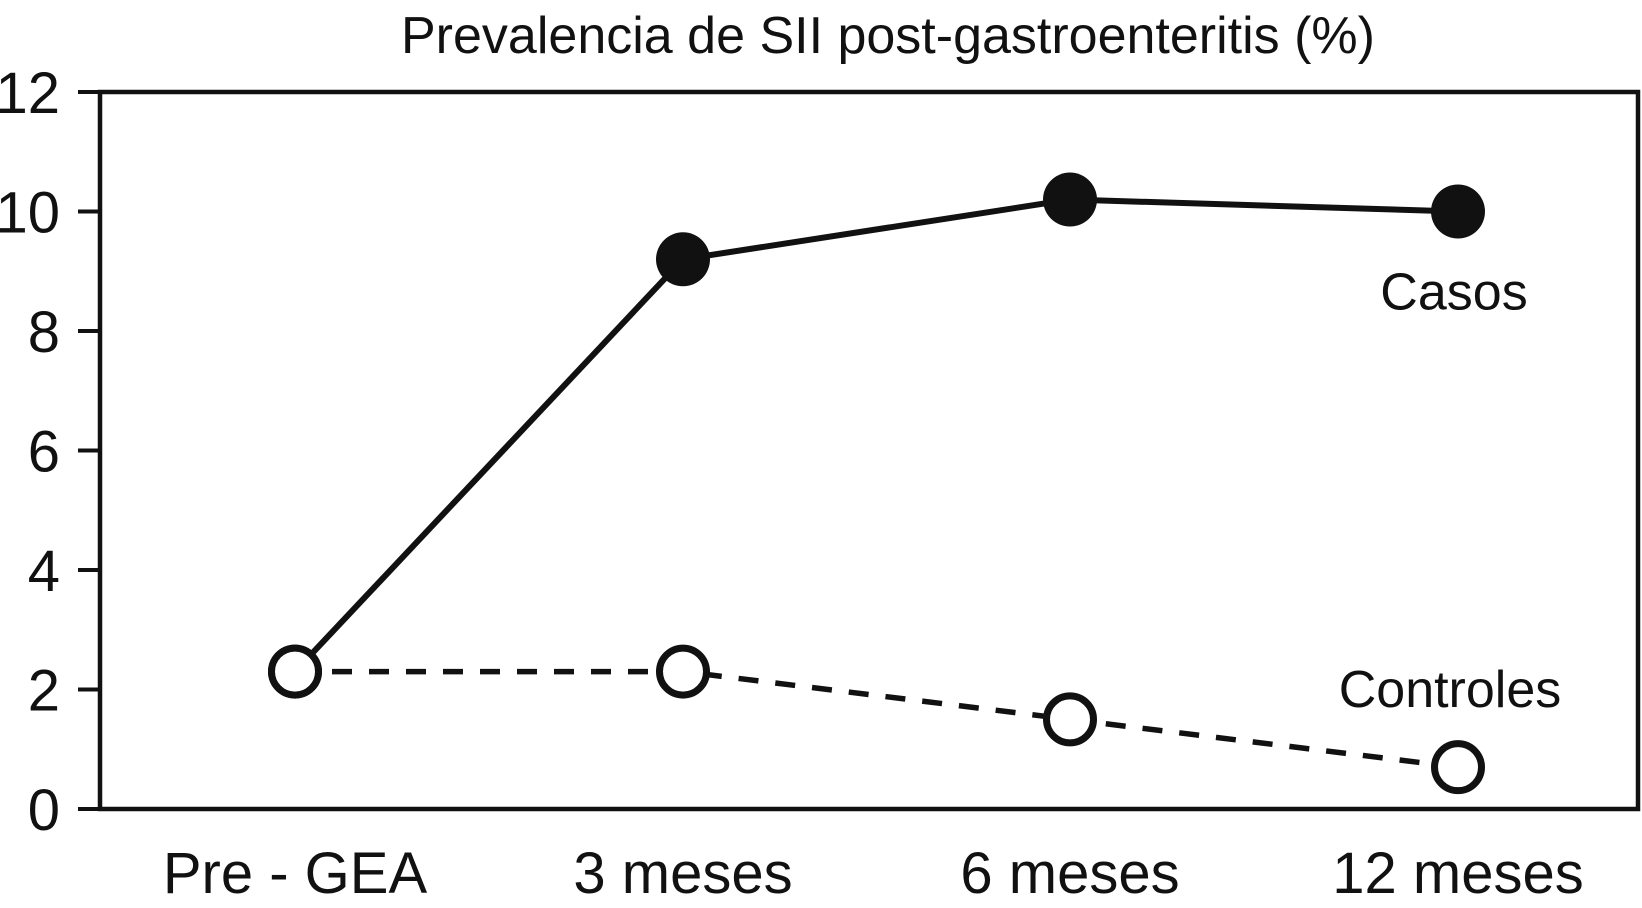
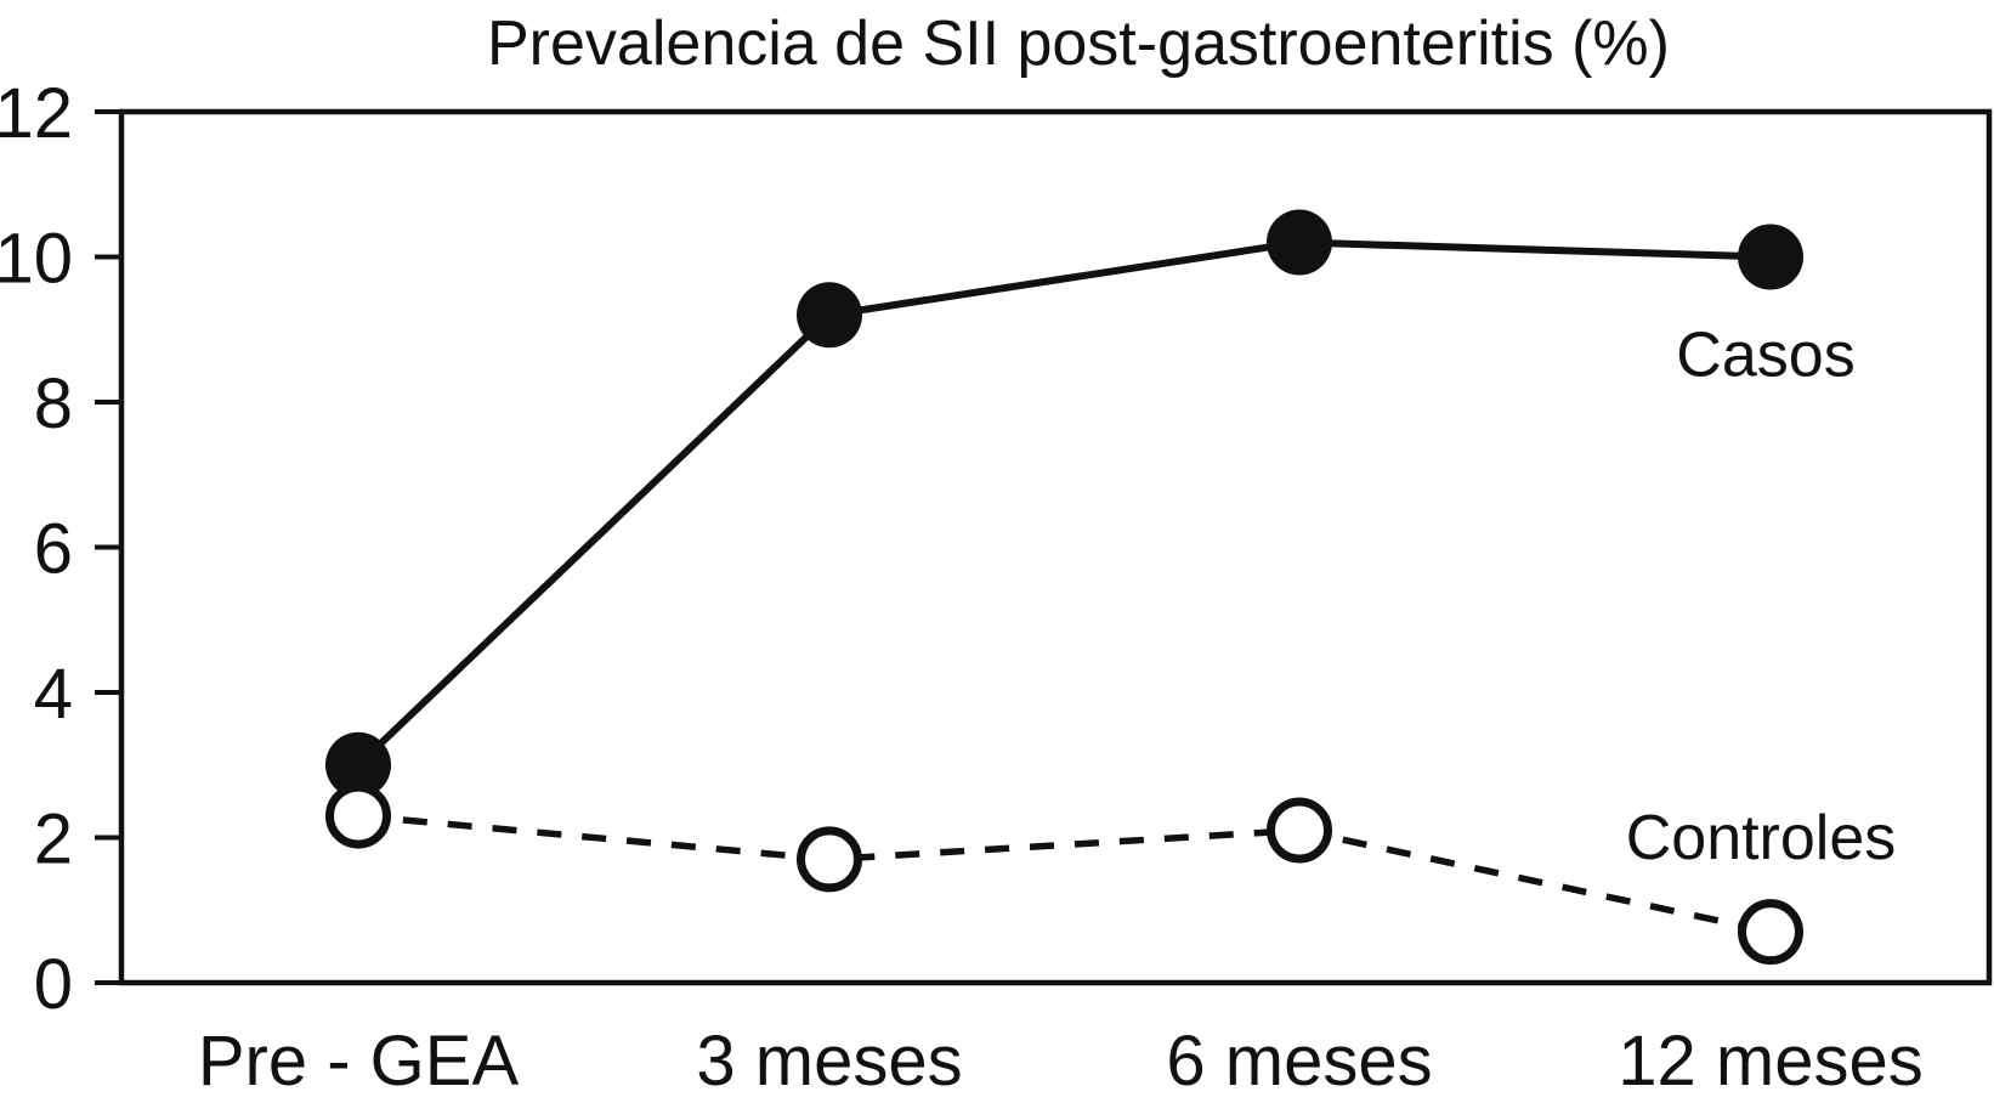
Casos/Pre - GEA: 2.3 -> 3.0
Controles/3 meses: 2.3 -> 1.7
Controles/6 meses: 1.5 -> 2.1
